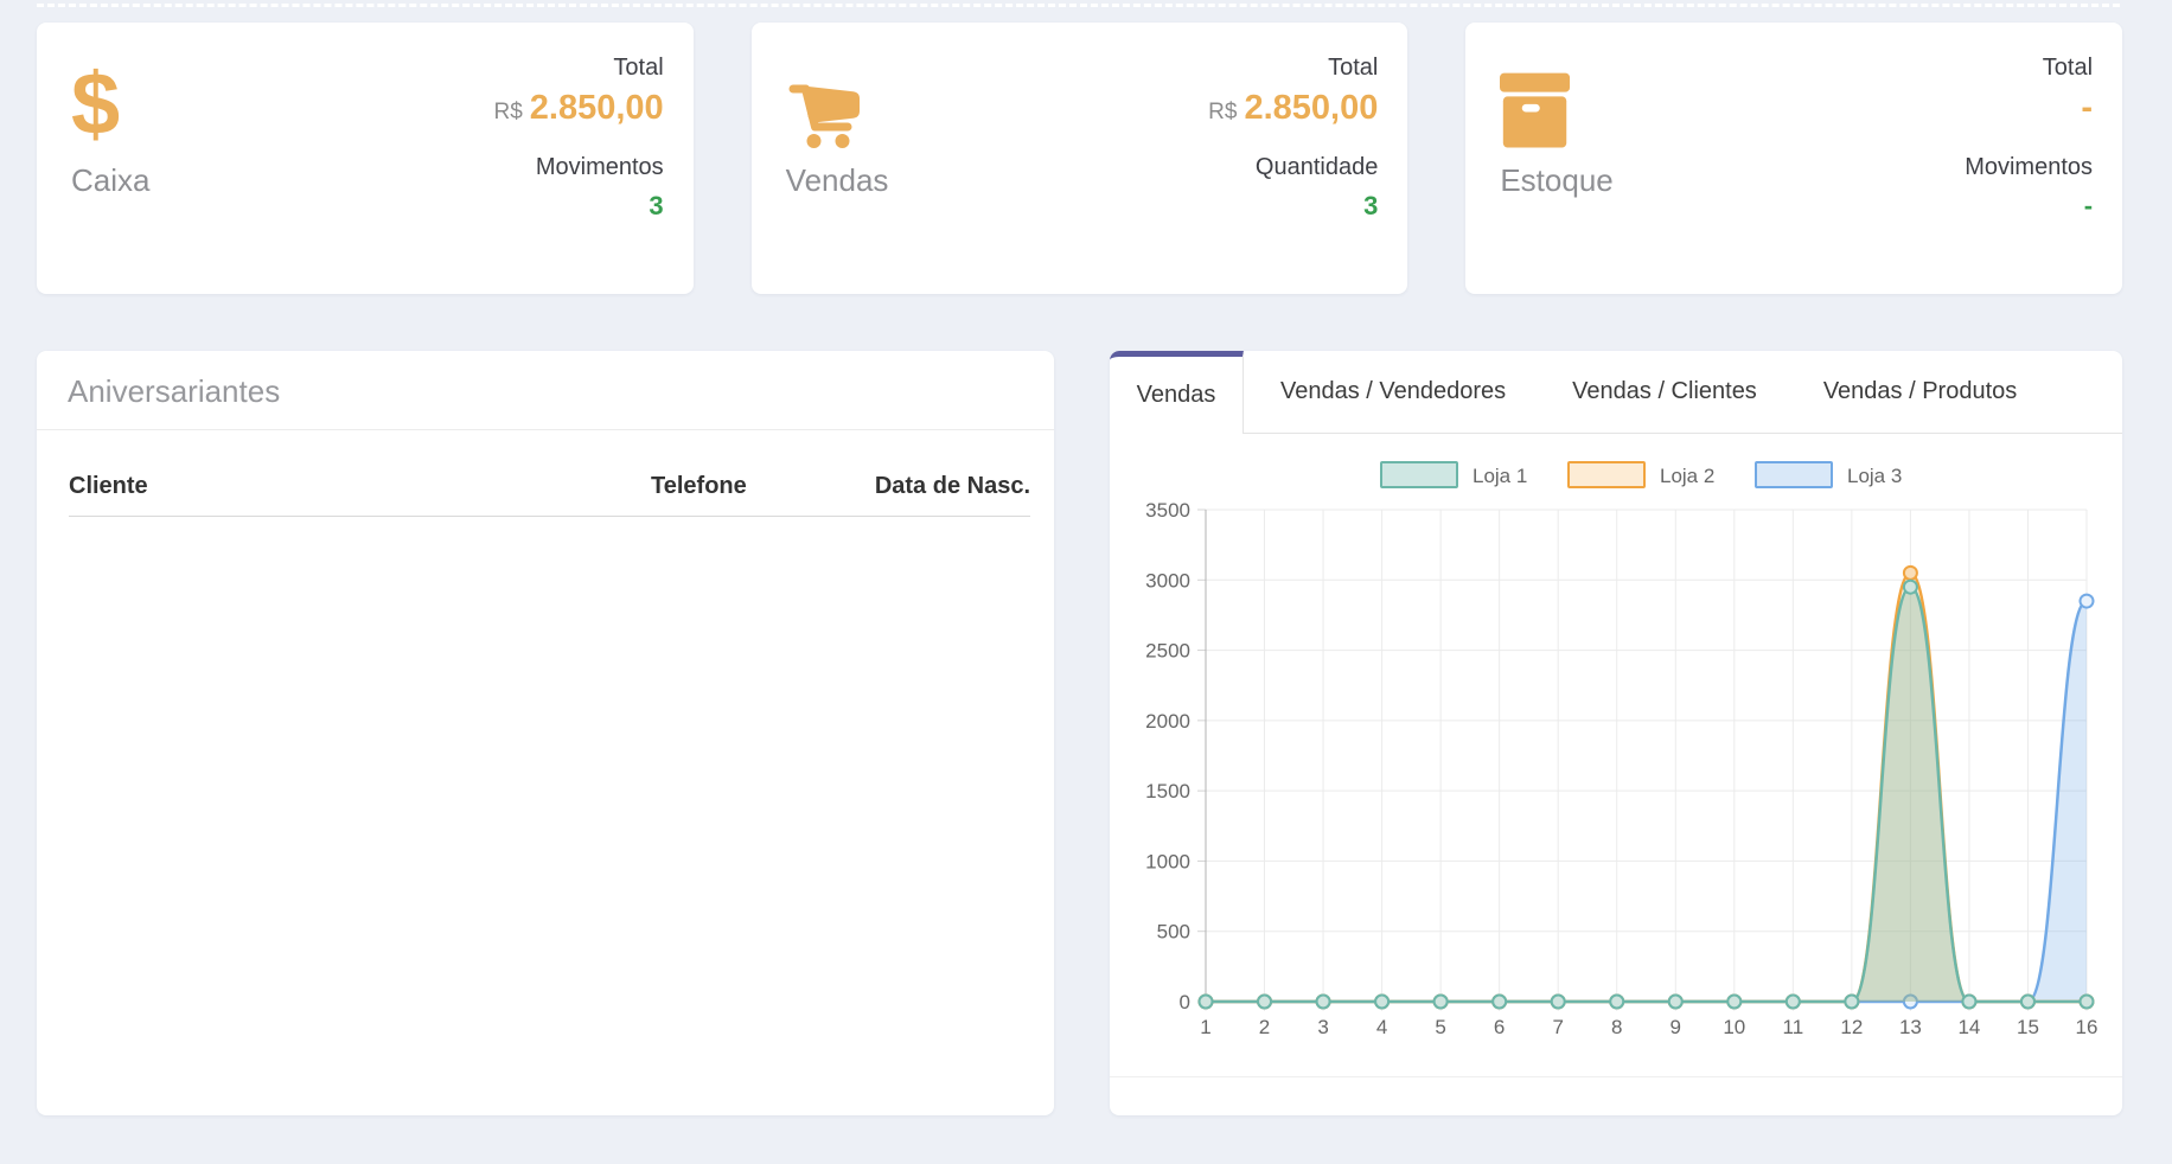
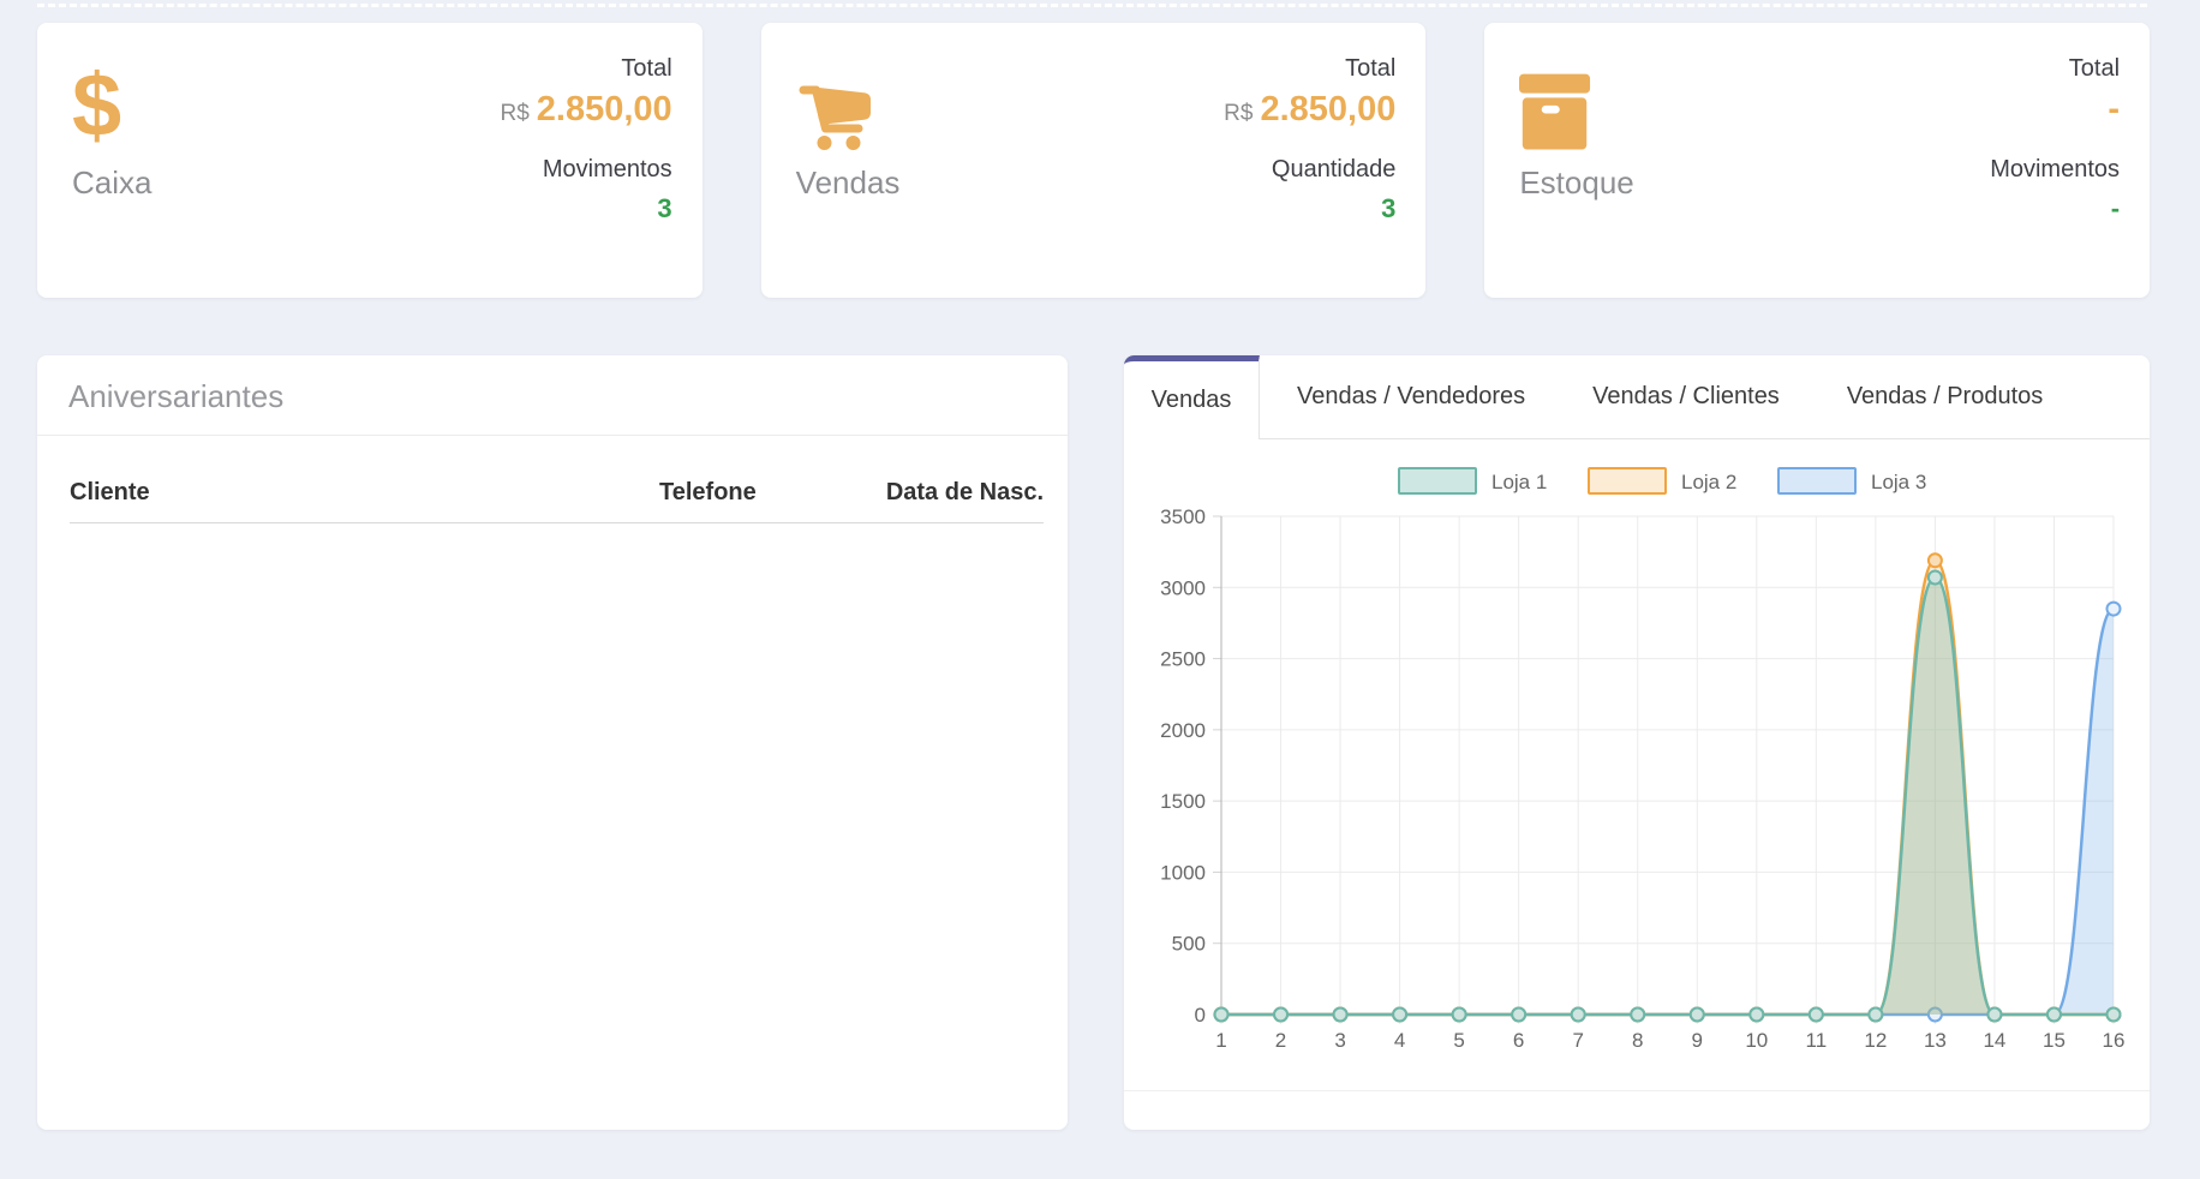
Loja 1/13: 2950 -> 3070
Loja 2/13: 3050 -> 3190
